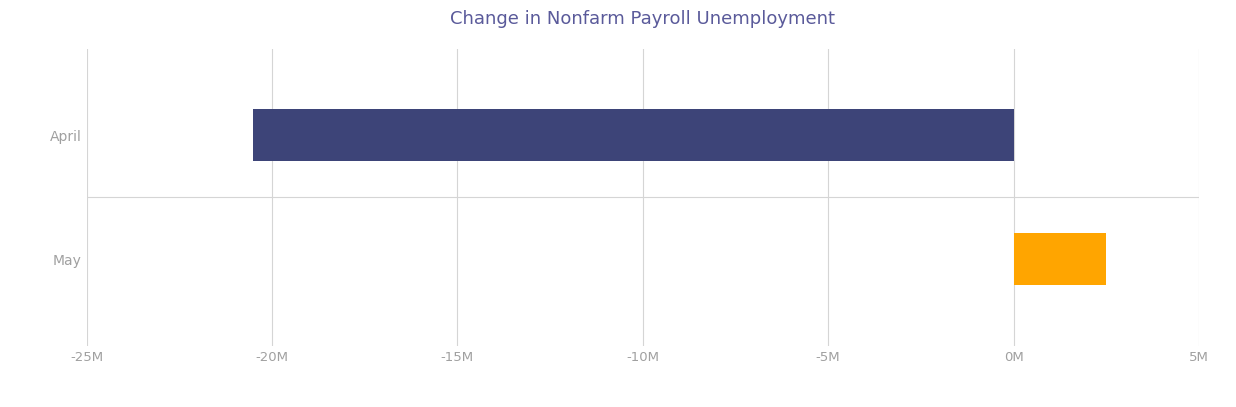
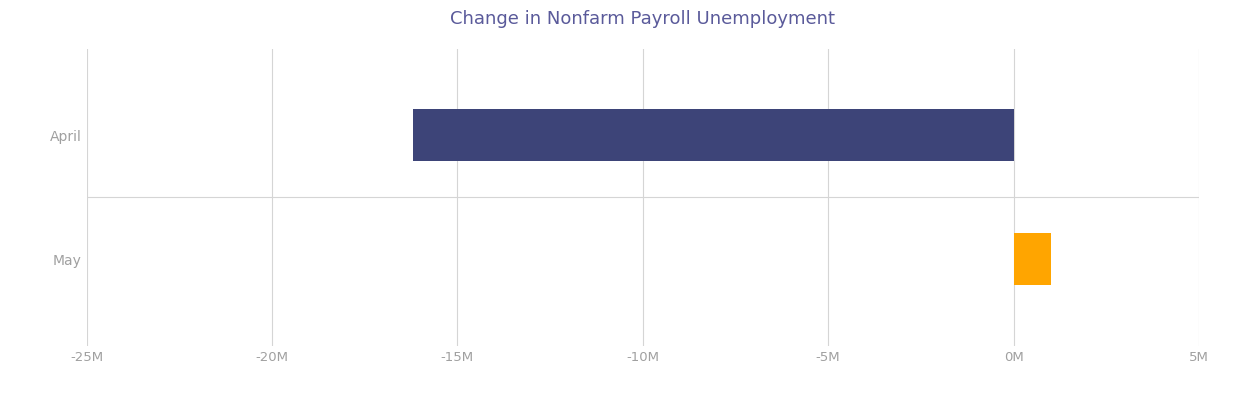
April: -20.5M -> -16.2M
May: 2.5M -> 1.0M
